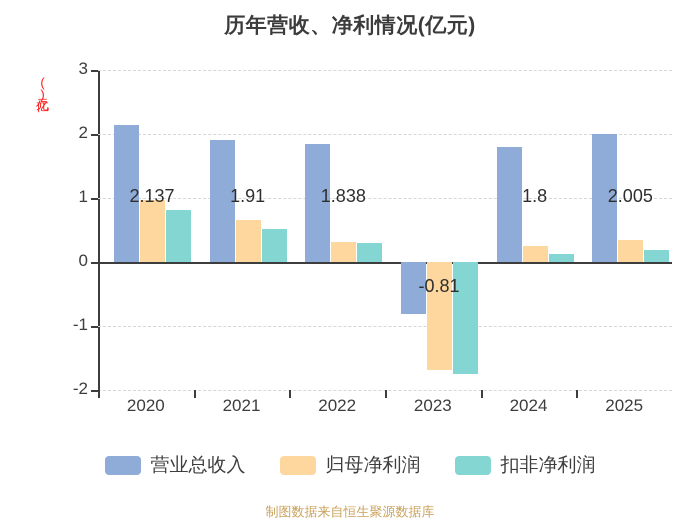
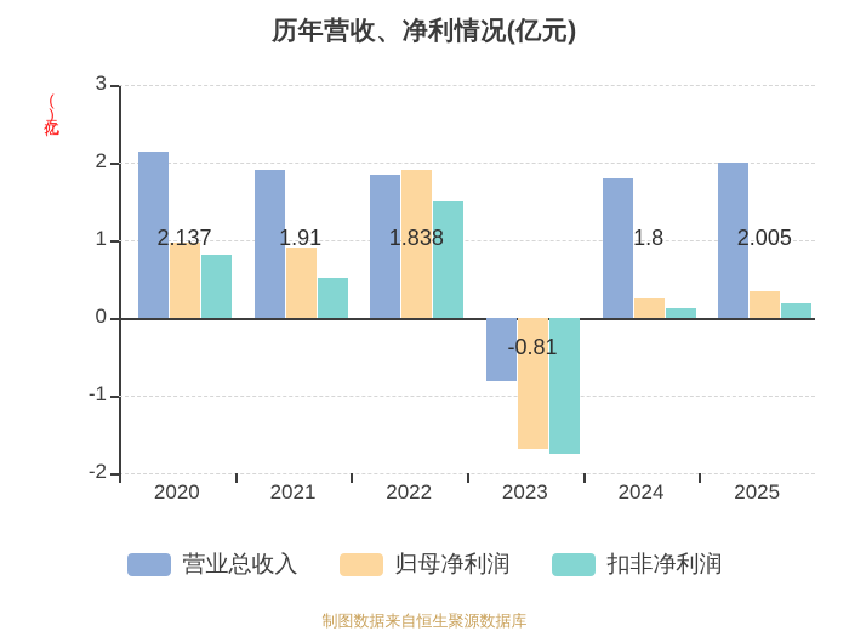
归母净利润/2021: 0.7 -> 0.9
归母净利润/2022: 0.3 -> 1.9
扣非净利润/2022: 0.3 -> 1.5
